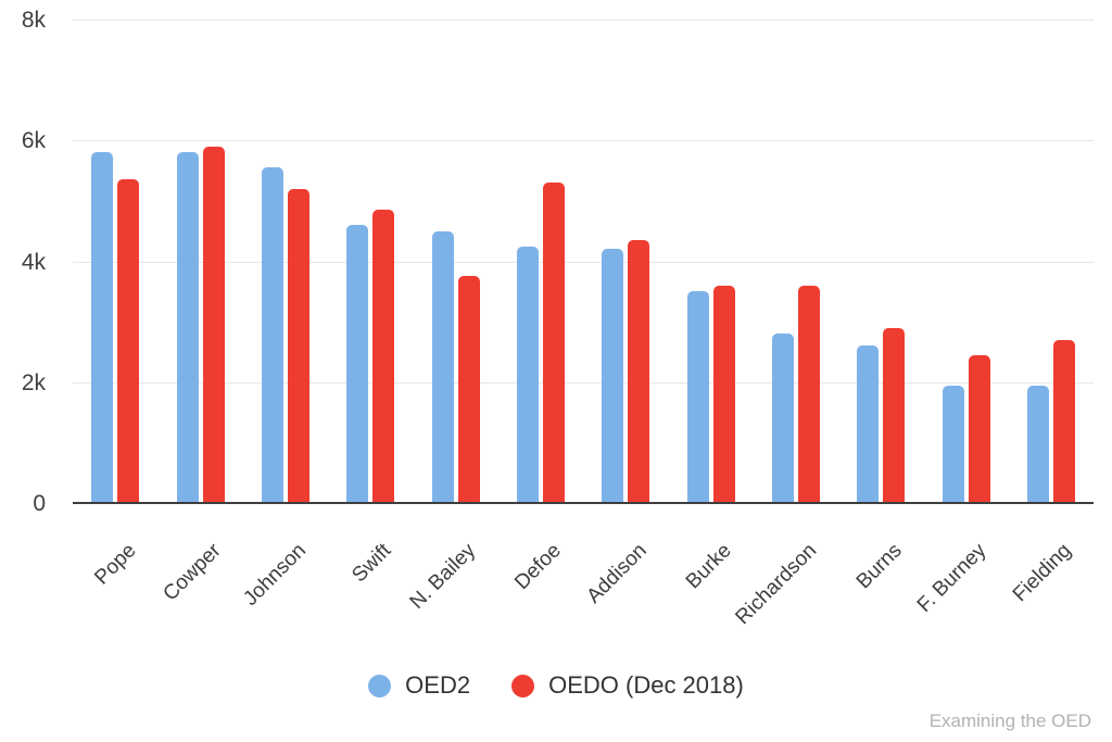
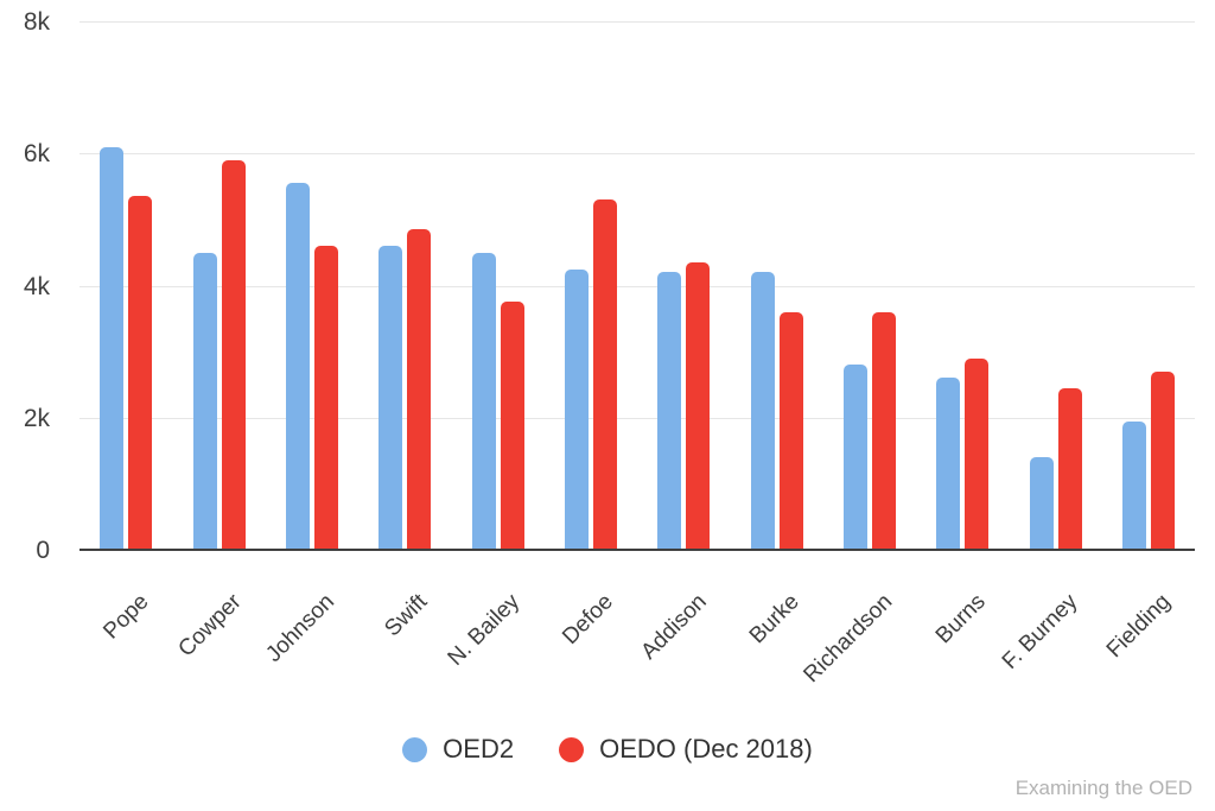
OED2/Pope: 5.8k -> 6.1k
OED2/Cowper: 5.8k -> 4.5k
OEDO (Dec 2018)/Johnson: 5.2k -> 4.6k
OED2/Burke: 3.5k -> 4.2k
OED2/F. Burney: 2.0k -> 1.4k
